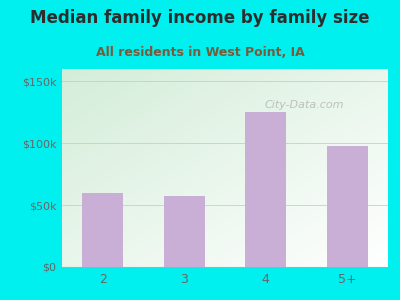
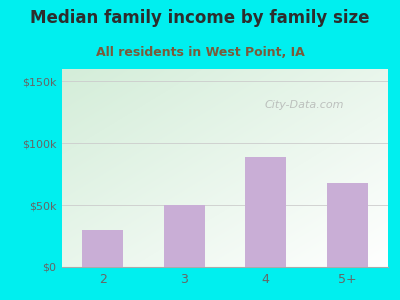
2: $60k -> $30k
3: $57k -> $50k
4: $125k -> $89k
5+: $98k -> $68k
